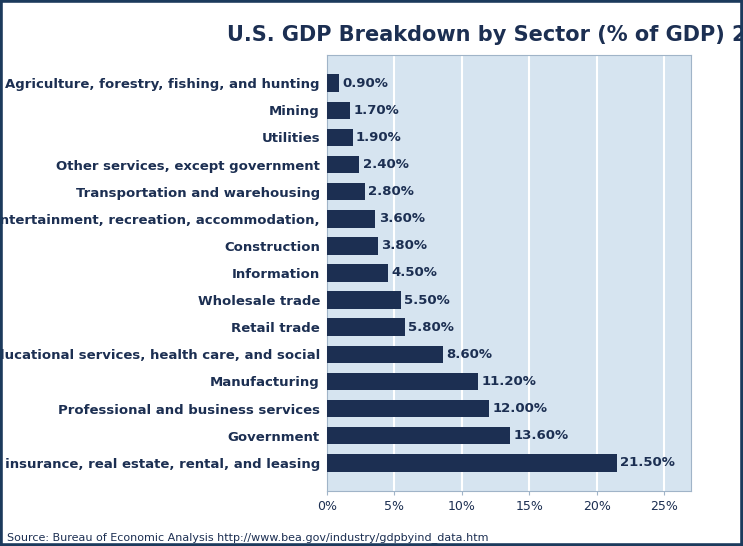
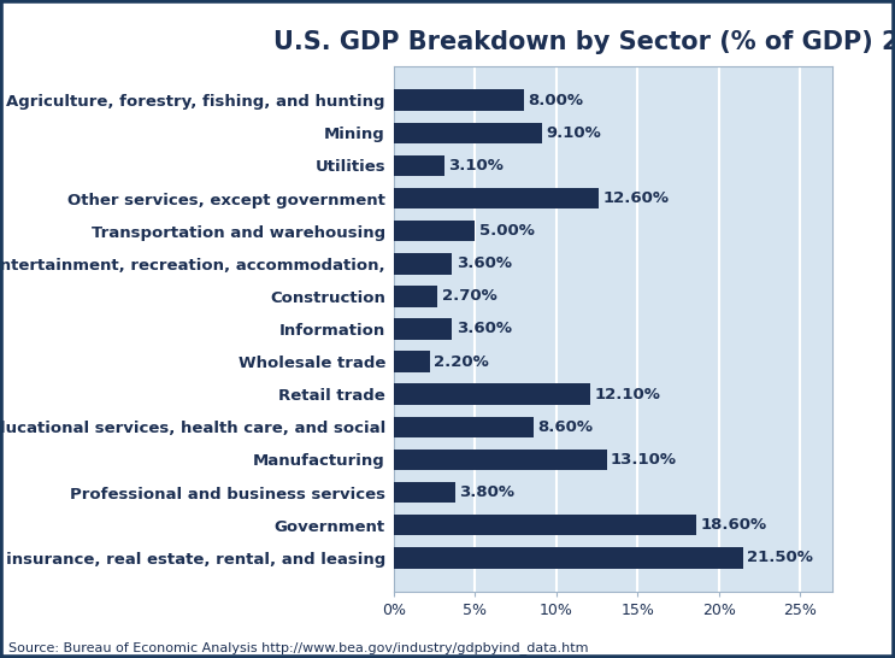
Agriculture, forestry, fishing, and hunting: 0.90% -> 8.00%
Mining: 1.70% -> 9.10%
Utilities: 1.90% -> 3.10%
Other services, except government: 2.40% -> 12.60%
Transportation and warehousing: 2.80% -> 5.00%
Construction: 3.80% -> 2.70%
Information: 4.50% -> 3.60%
Wholesale trade: 5.50% -> 2.20%
Retail trade: 5.80% -> 12.10%
Manufacturing: 11.20% -> 13.10%
Professional and business services: 12.00% -> 3.80%
Government: 13.60% -> 18.60%
